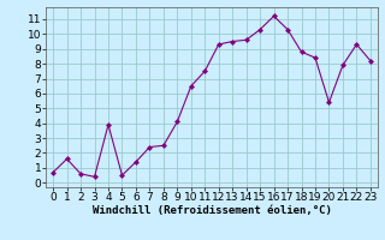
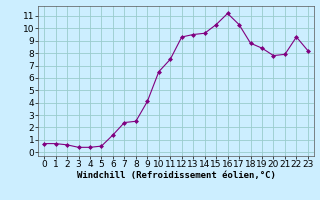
1: 1.6 -> 0.7
4: 3.9 -> 0.4
20: 5.4 -> 7.8
